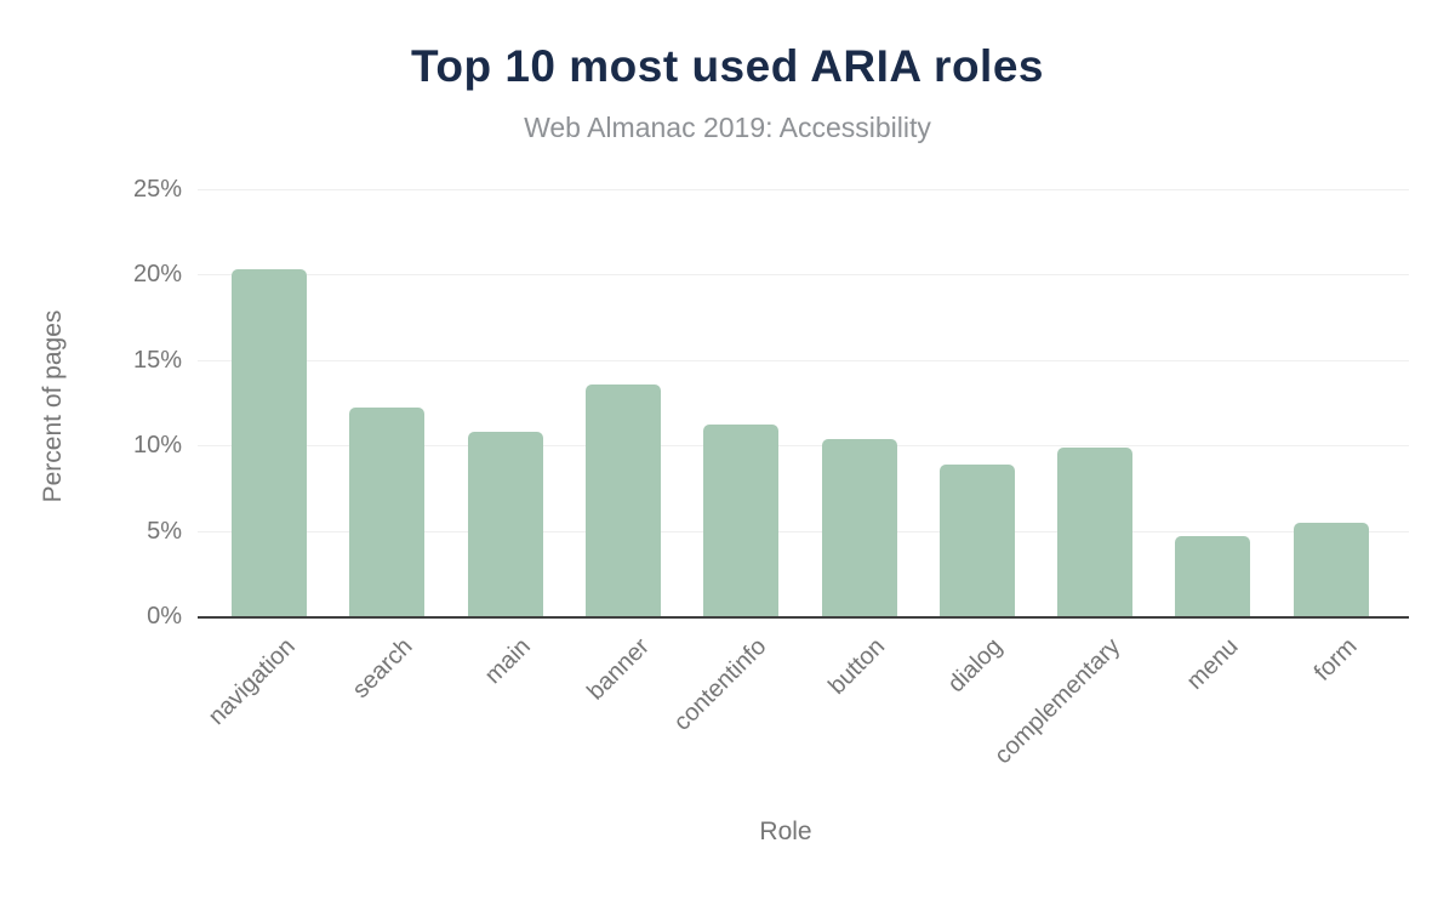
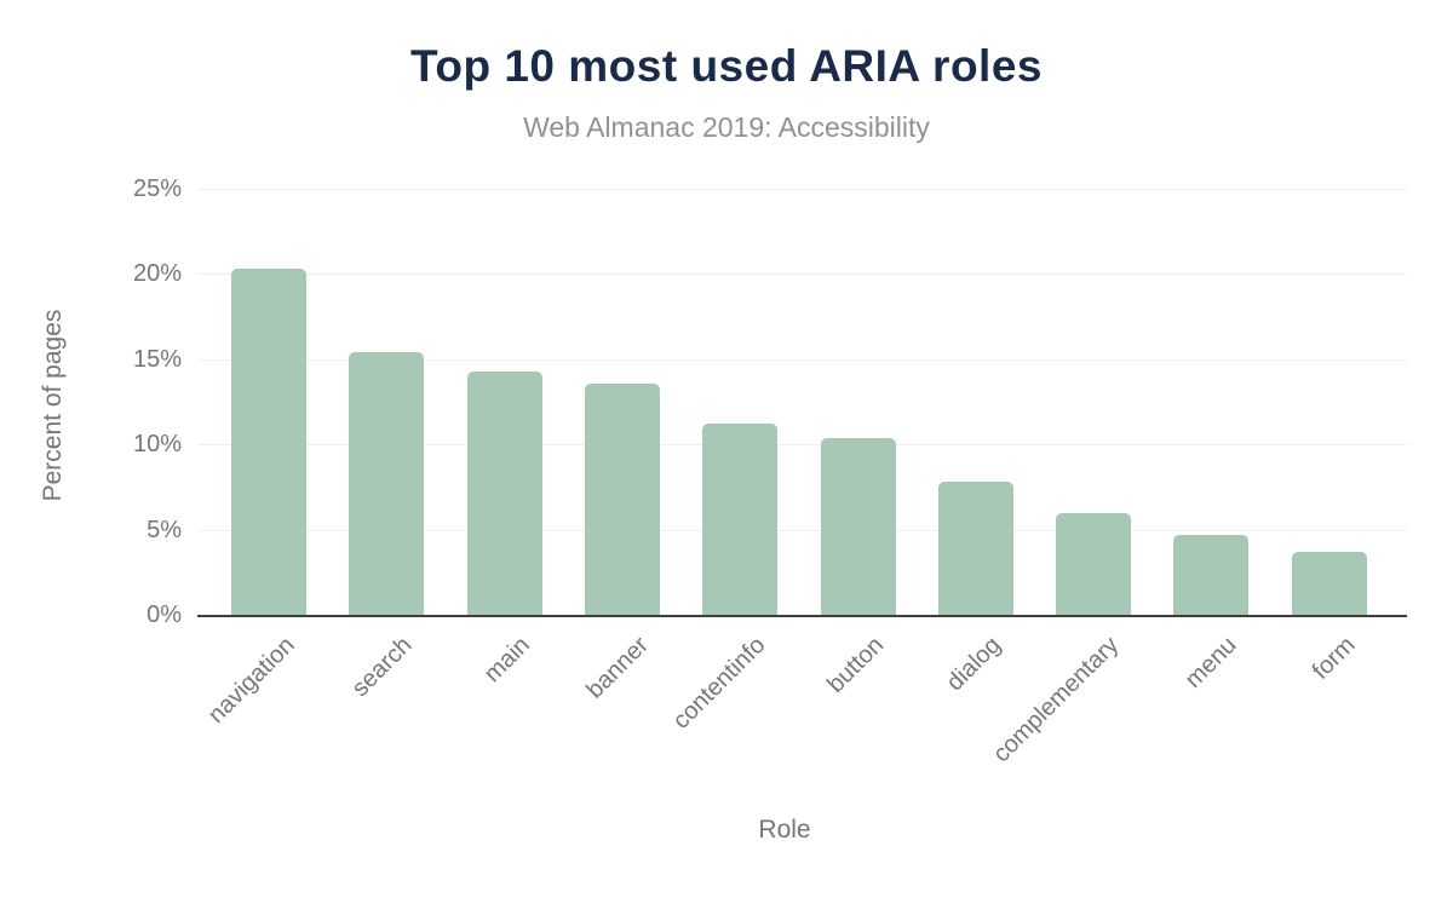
search: 12.2% -> 15.4%
main: 10.8% -> 14.3%
dialog: 8.9% -> 7.8%
complementary: 9.9% -> 6.0%
form: 5.5% -> 3.7%
